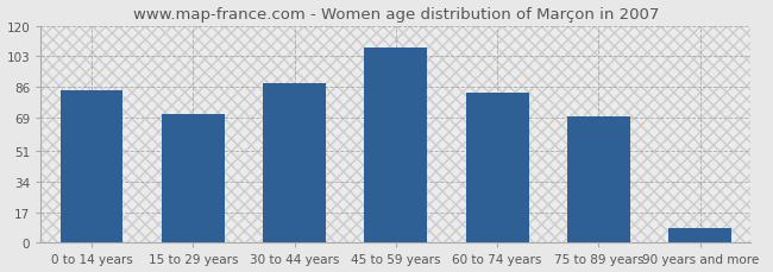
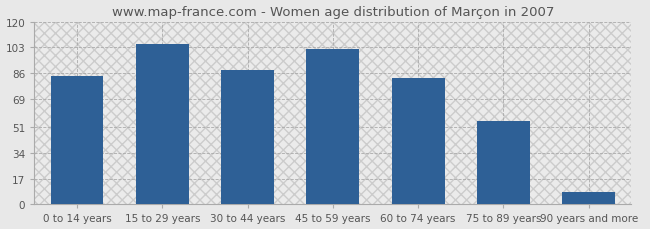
15 to 29 years: 71 -> 105
45 to 59 years: 108 -> 102
75 to 89 years: 70 -> 55
